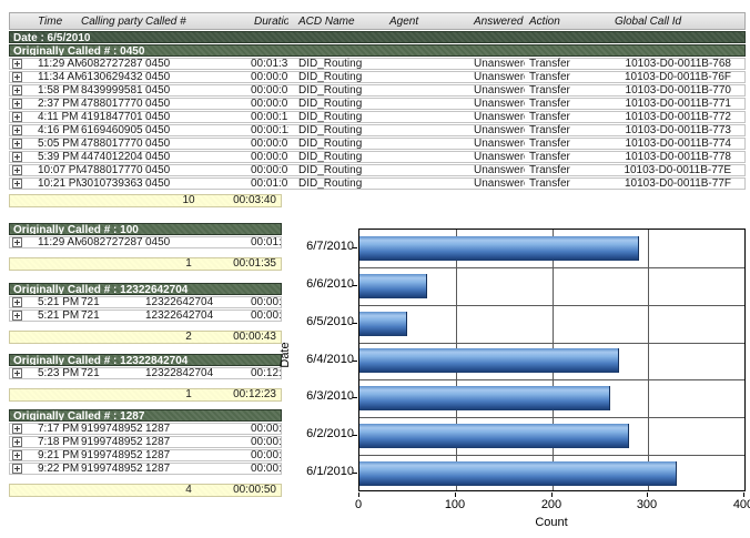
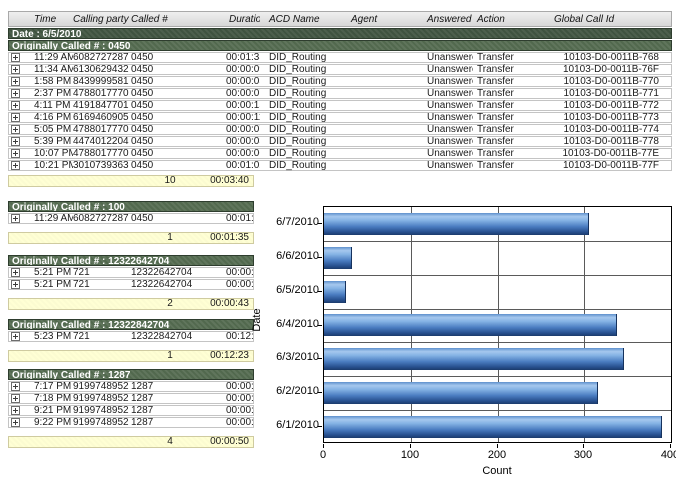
6/7/2010: 290 -> 300
6/6/2010: 70 -> 30
6/5/2010: 50 -> 20
6/4/2010: 270 -> 340
6/3/2010: 260 -> 350
6/2/2010: 280 -> 320
6/1/2010: 330 -> 390
